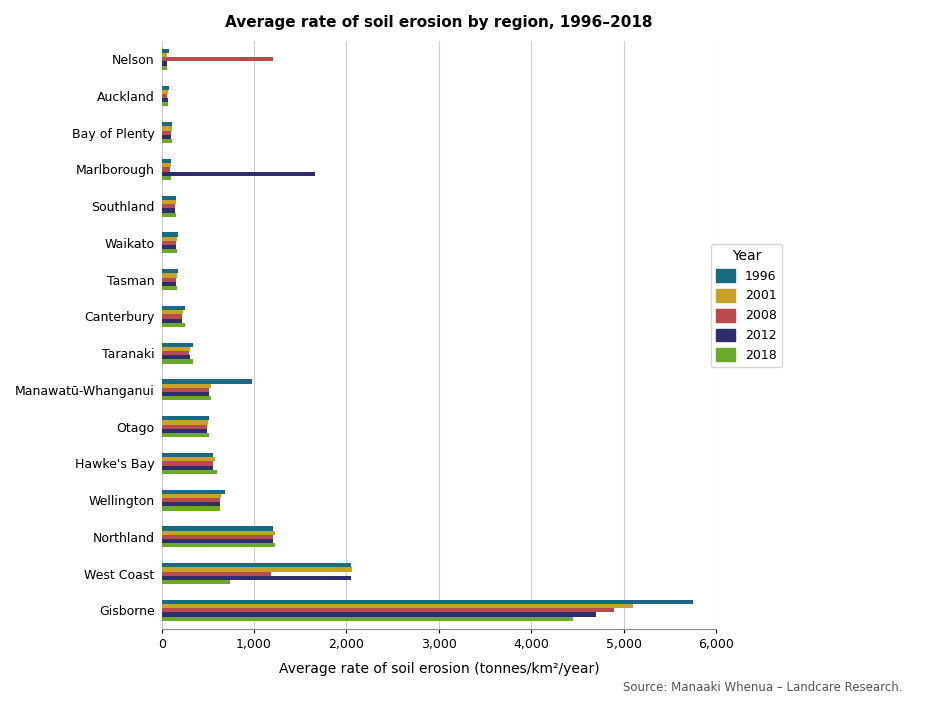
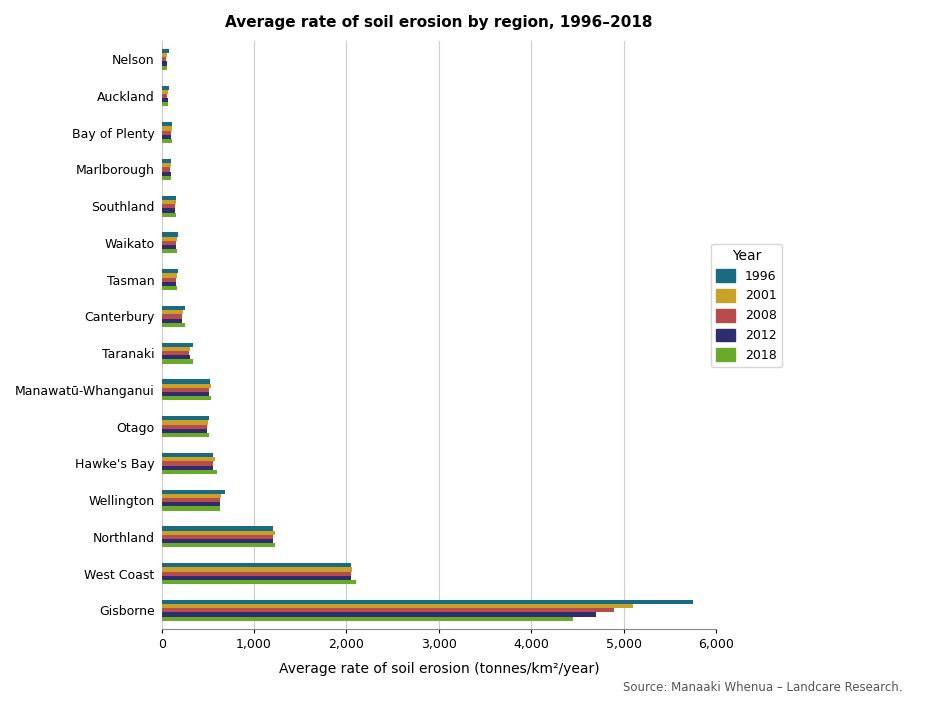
2008/Nelson: 1,200 -> 50
2012/Marlborough: 1,660 -> 100
1996/Manawatū-Whanganui: 980 -> 520
2008/West Coast: 1,180 -> 2,050
2018/West Coast: 740 -> 2,100
